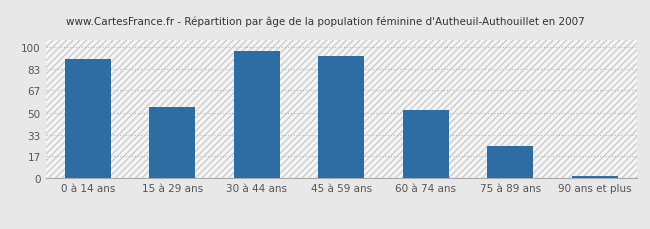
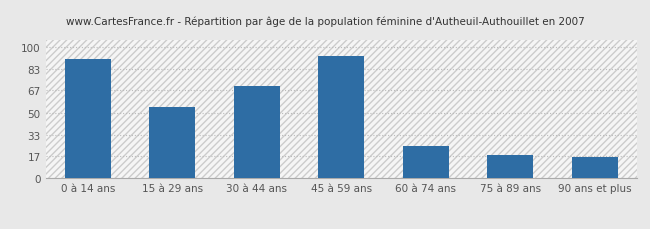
30 à 44 ans: 97 -> 70
60 à 74 ans: 52 -> 25
75 à 89 ans: 25 -> 18
90 ans et plus: 2 -> 16
